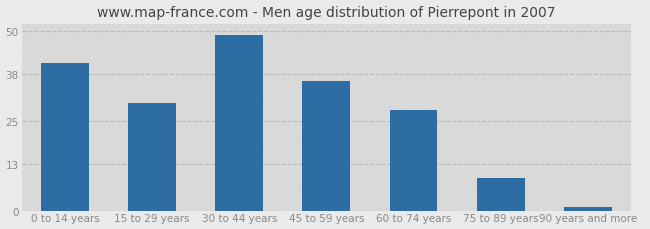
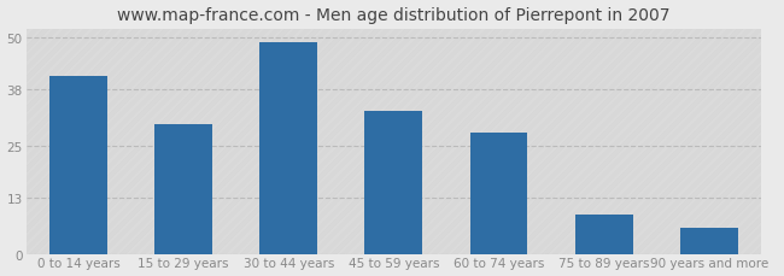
45 to 59 years: 36 -> 33
90 years and more: 1 -> 6
